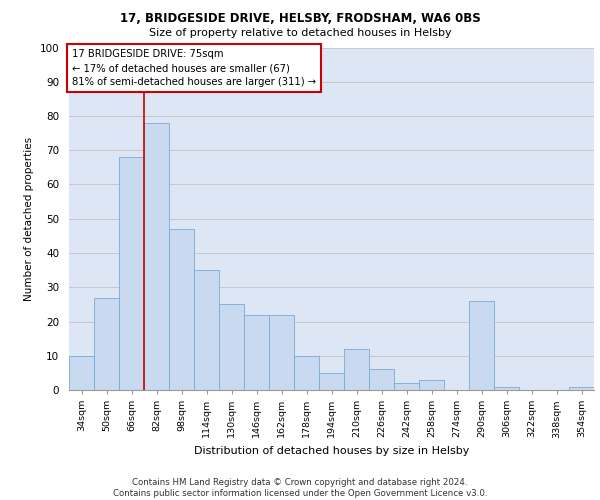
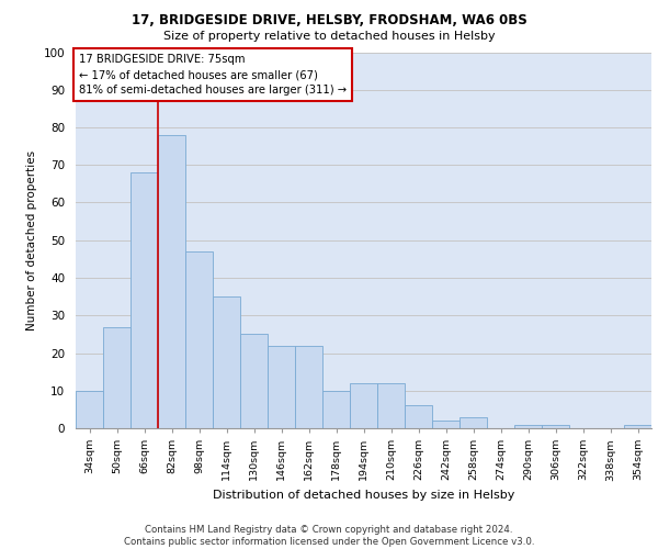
194sqm: 5 -> 12
290sqm: 26 -> 1
